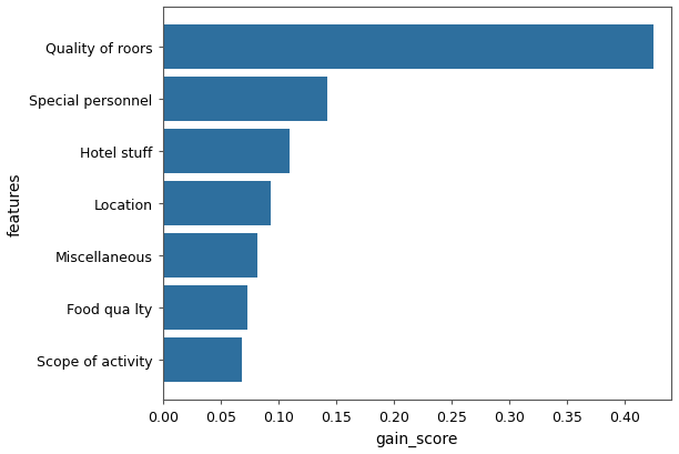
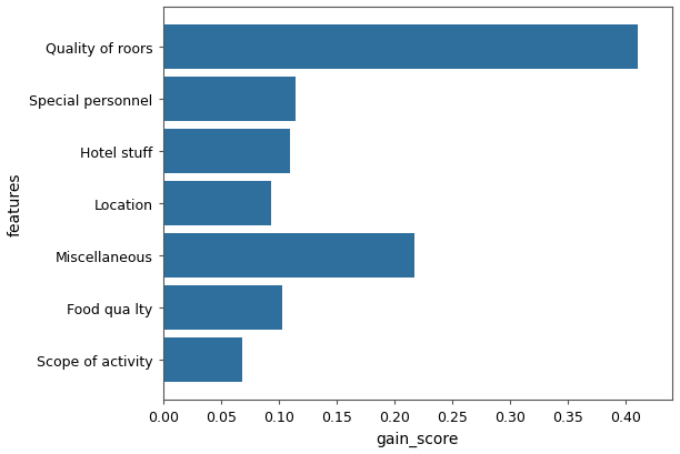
Quality of roors: 0.425 -> 0.410
Special personnel: 0.142 -> 0.114
Miscellaneous: 0.082 -> 0.217
Food qua lty: 0.073 -> 0.103
